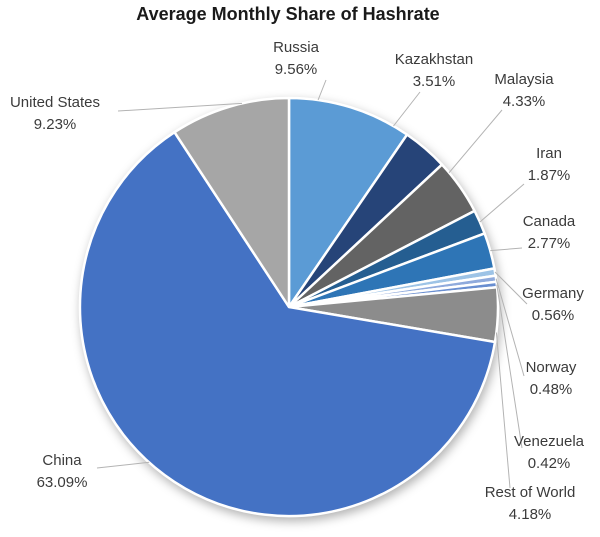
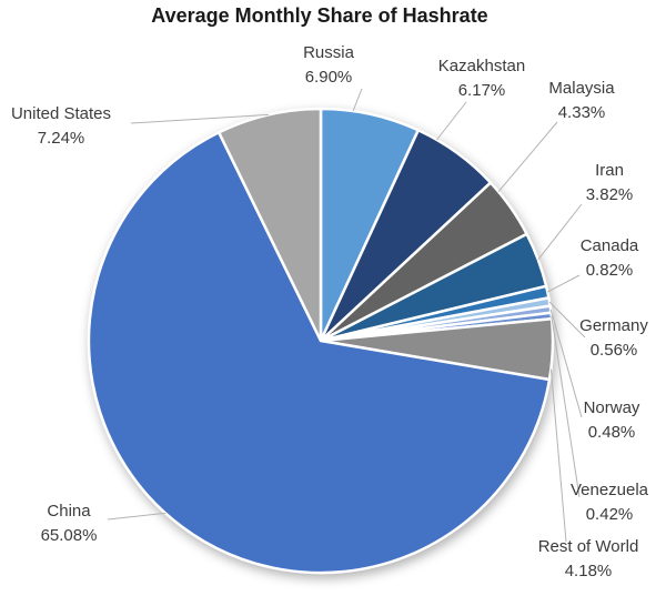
Russia: 9.56% -> 6.90%
Kazakhstan: 3.51% -> 6.17%
Iran: 1.87% -> 3.82%
Canada: 2.77% -> 0.82%
China: 63.09% -> 65.08%
United States: 9.23% -> 7.24%
